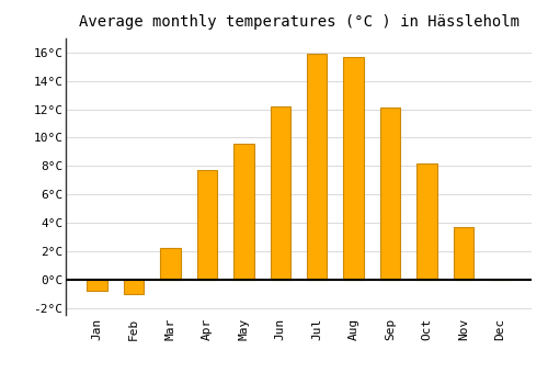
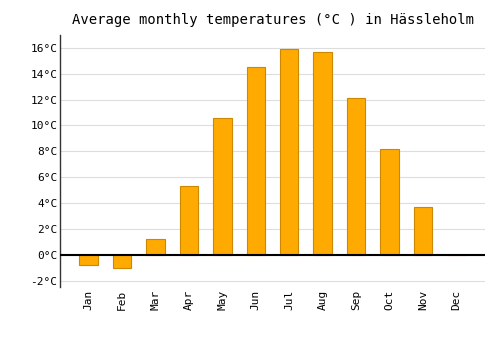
Mar: 2.2°C -> 1.2°C
Apr: 7.7°C -> 5.3°C
May: 9.6°C -> 10.6°C
Jun: 12.2°C -> 14.5°C
